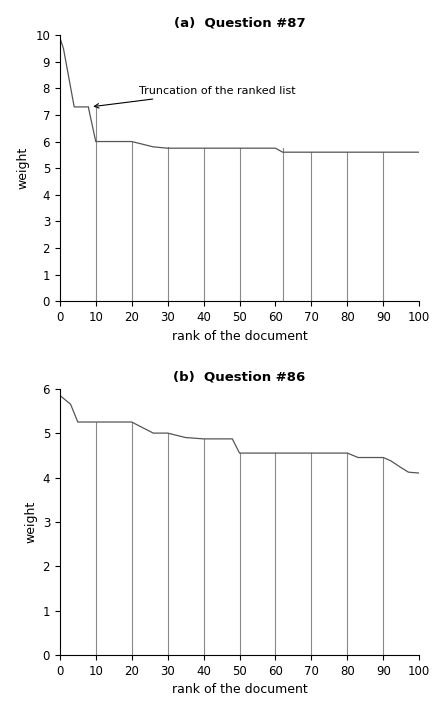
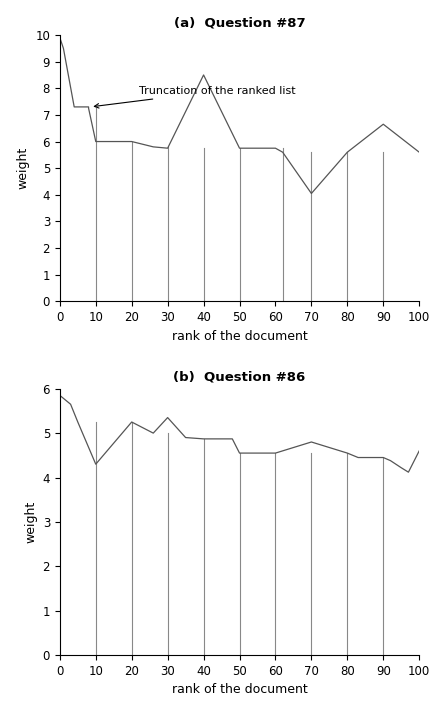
(a) Question #87/40: 5.75 -> 8.50
(a) Question #87/70: 5.60 -> 4.05
(a) Question #87/90: 5.60 -> 6.65
(b) Question #86/10: 5.25 -> 4.30
(b) Question #86/30: 5.00 -> 5.35
(b) Question #86/70: 4.55 -> 4.80
(b) Question #86/100: 4.10 -> 4.60
